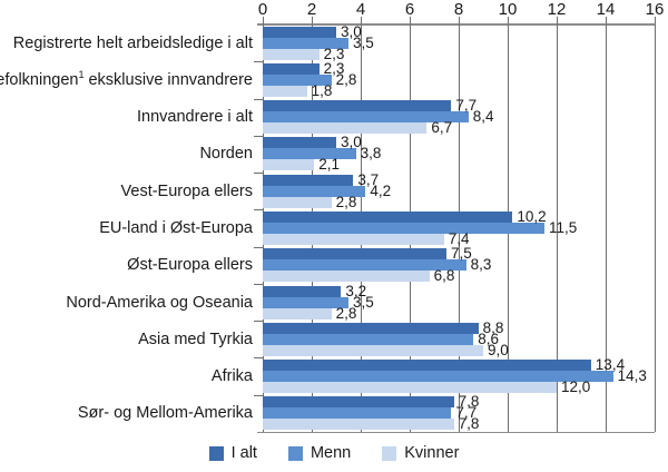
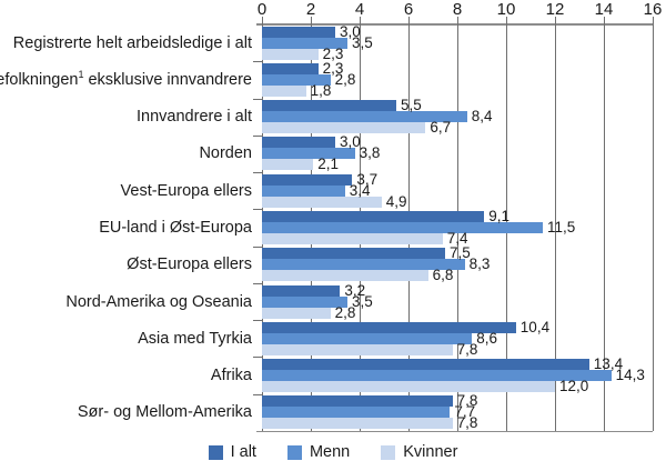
I alt/Innvandrere i alt: 7,7 -> 5,5
Menn/Vest-Europa ellers: 4,2 -> 3,4
Kvinner/Vest-Europa ellers: 2,8 -> 4,9
I alt/EU-land i Øst-Europa: 10,2 -> 9,1
I alt/Asia med Tyrkia: 8,8 -> 10,4
Kvinner/Asia med Tyrkia: 9,0 -> 7,8
